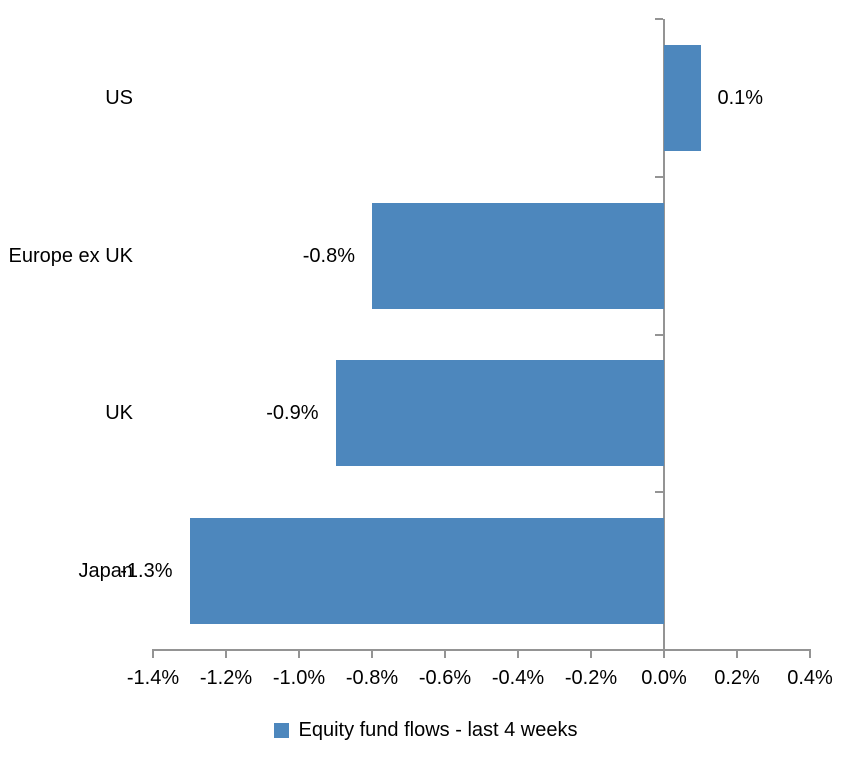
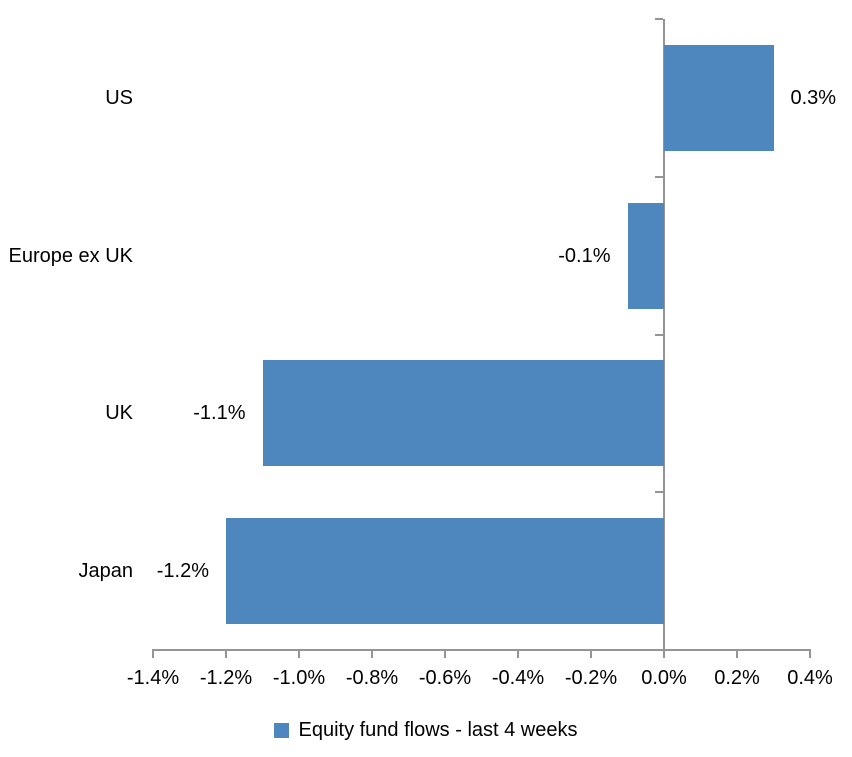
US: 0.1% -> 0.3%
Europe ex UK: -0.8% -> -0.1%
UK: -0.9% -> -1.1%
Japan: -1.3% -> -1.2%
